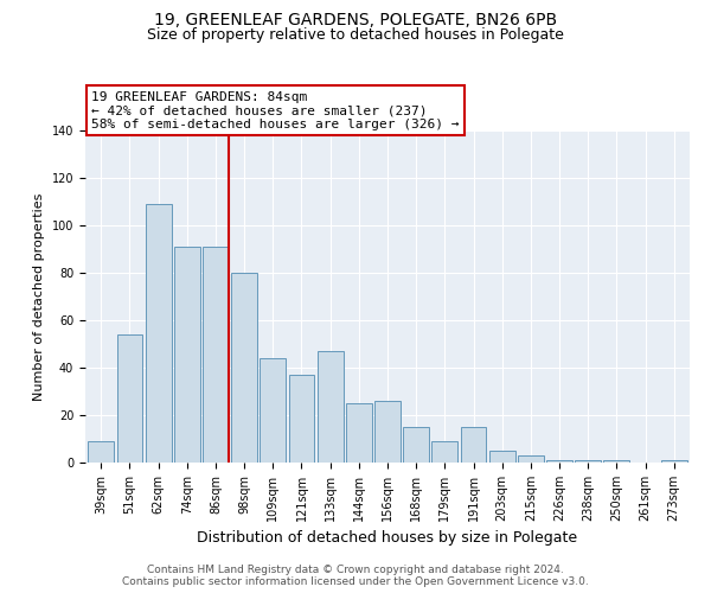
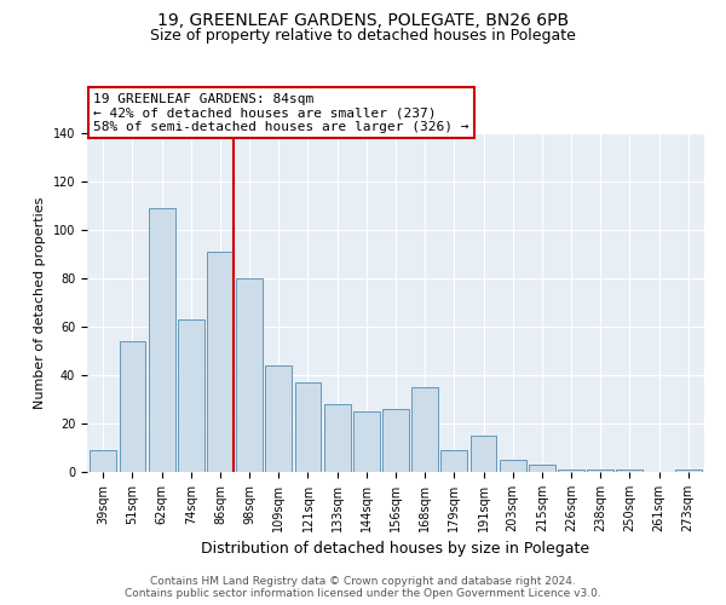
74sqm: 91 -> 63
133sqm: 47 -> 28
168sqm: 15 -> 35
